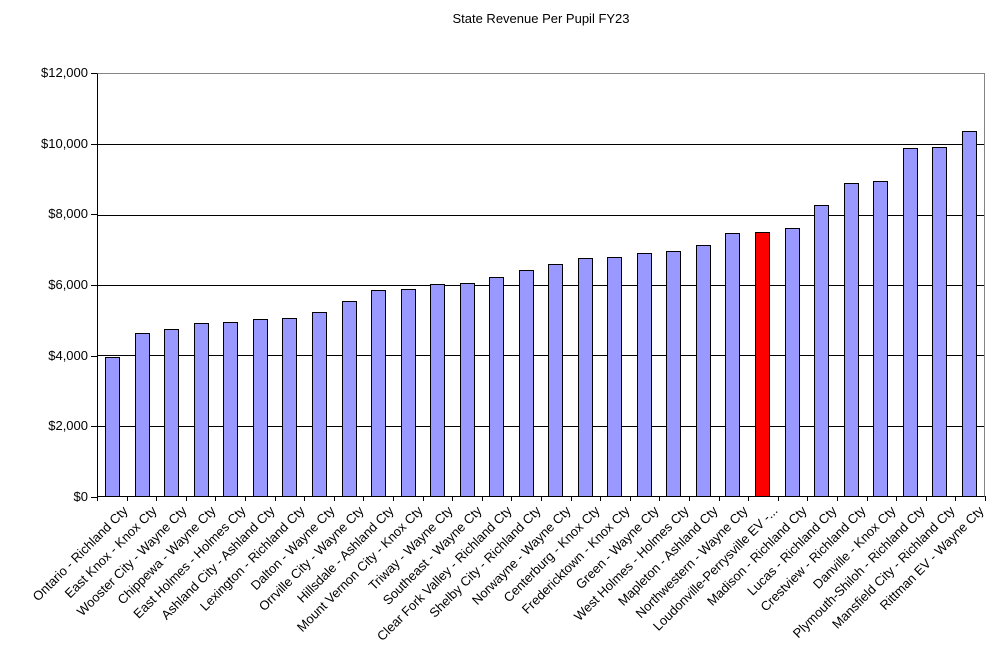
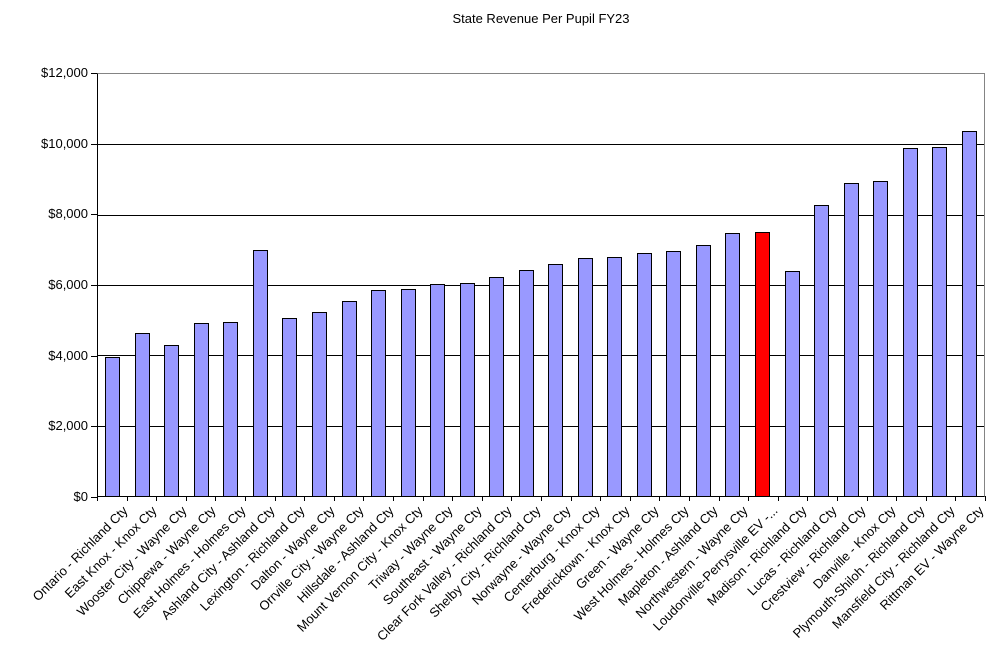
Wooster City - Wayne Cty: $4700 -> $4300
Ashland City - Ashland Cty: $5000 -> $7000
Madison - Richland Cty: $7600 -> $6400
